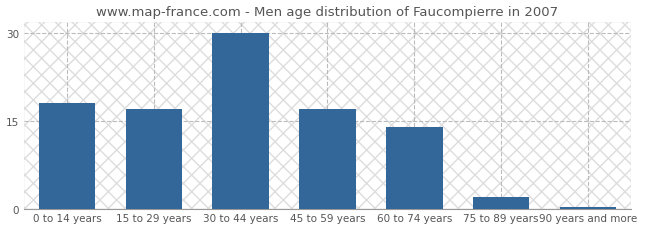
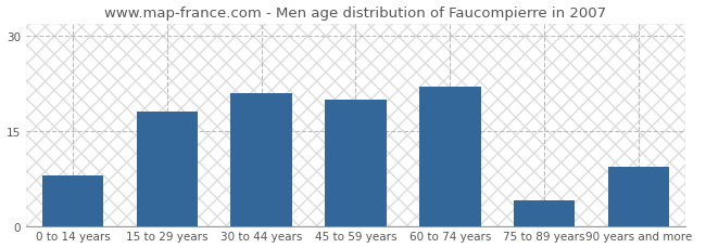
0 to 14 years: 18.0 -> 8.0
15 to 29 years: 17.0 -> 18.0
30 to 44 years: 30.0 -> 21.0
45 to 59 years: 17.0 -> 20.0
60 to 74 years: 14.0 -> 22.0
75 to 89 years: 2.0 -> 4.0
90 years and more: 0.3 -> 9.4
